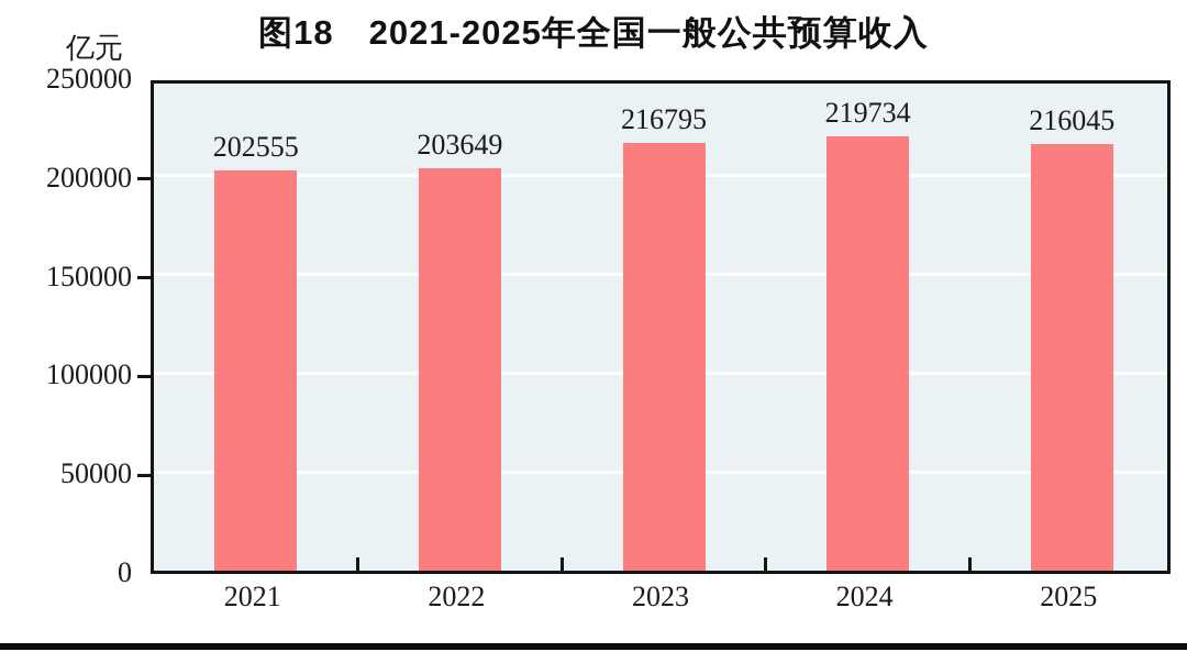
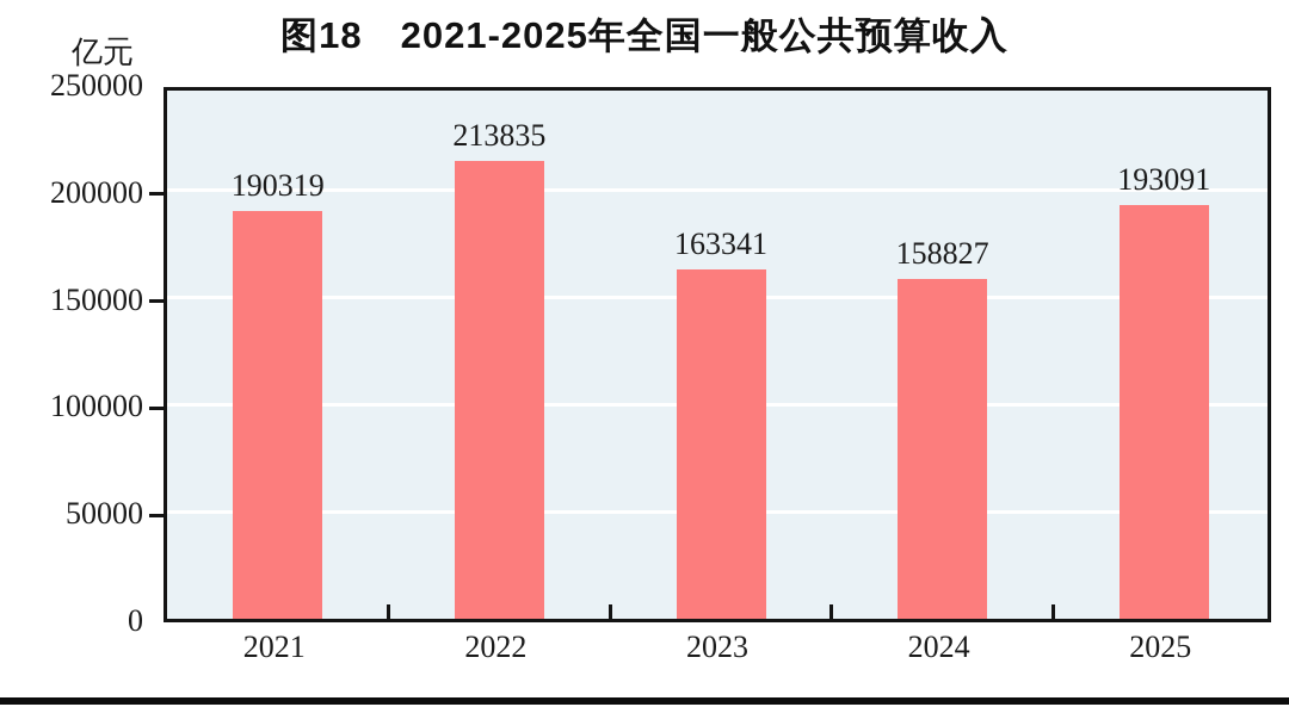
2021: 202555 -> 190319
2022: 203649 -> 213835
2023: 216795 -> 163341
2024: 219734 -> 158827
2025: 216045 -> 193091
